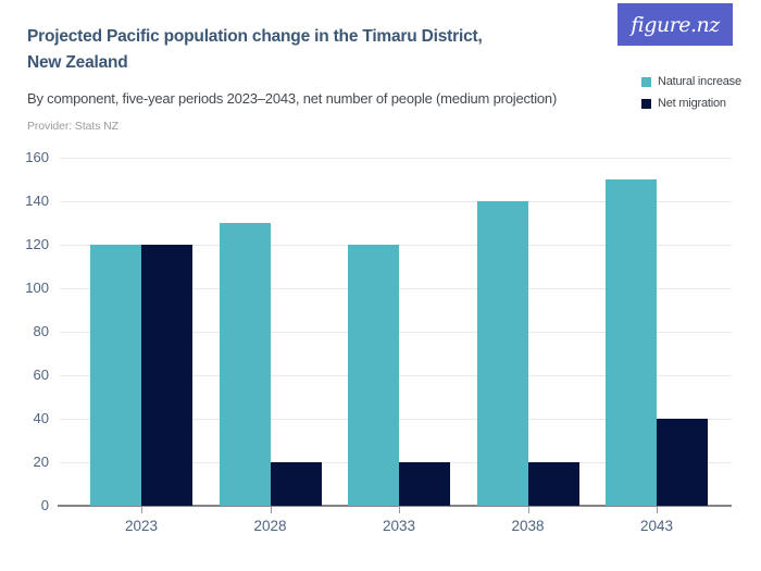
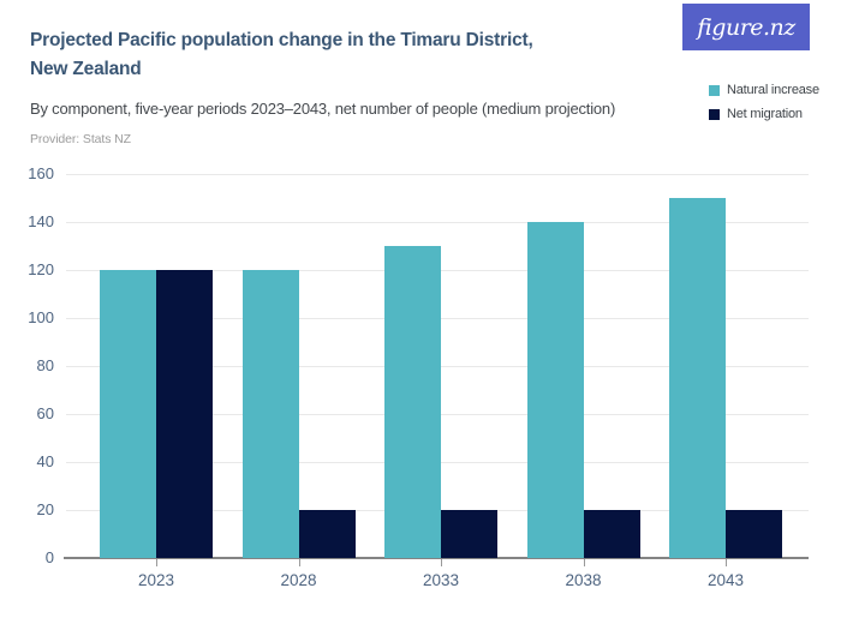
Natural increase/2028: 130 -> 120
Natural increase/2033: 120 -> 130
Net migration/2043: 40 -> 20
